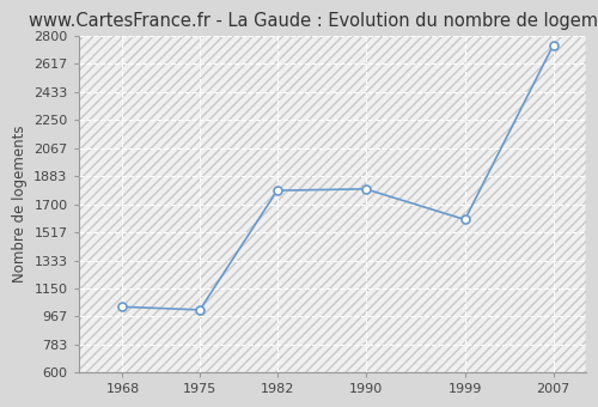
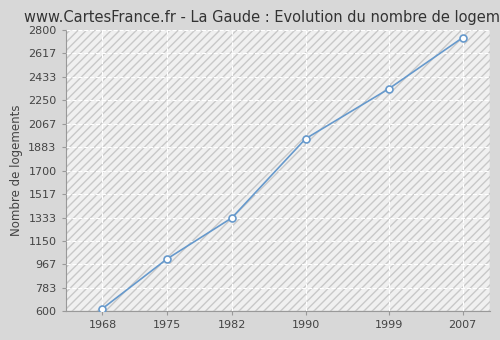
1968: 1030 -> 620
1982: 1790 -> 1330
1990: 1800 -> 1950
1999: 1600 -> 2340
